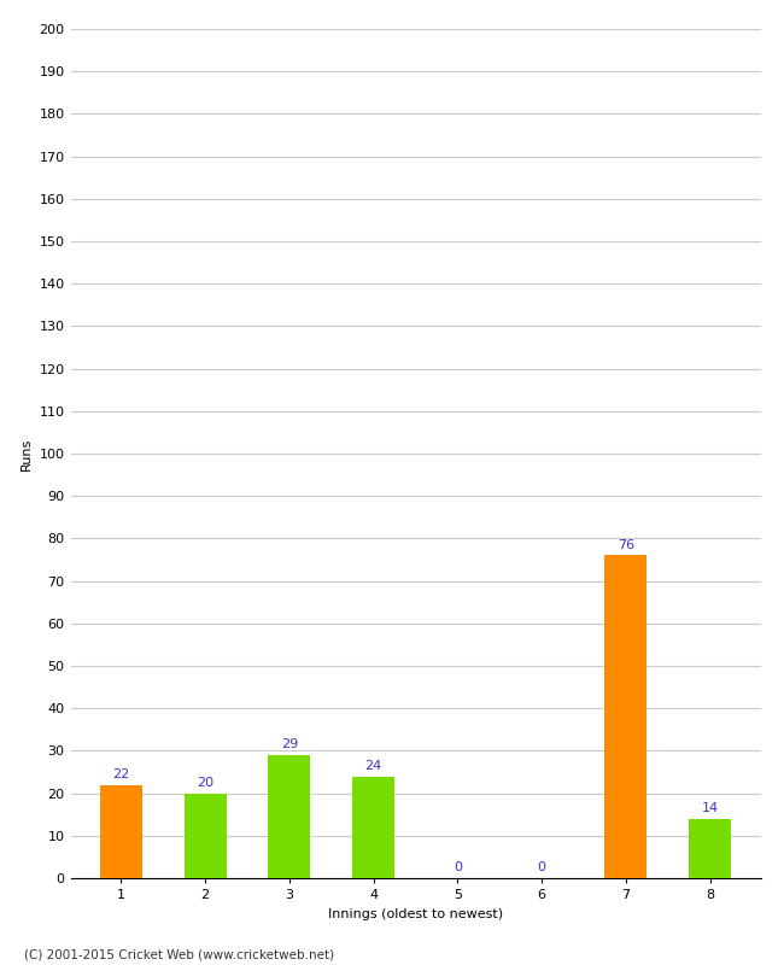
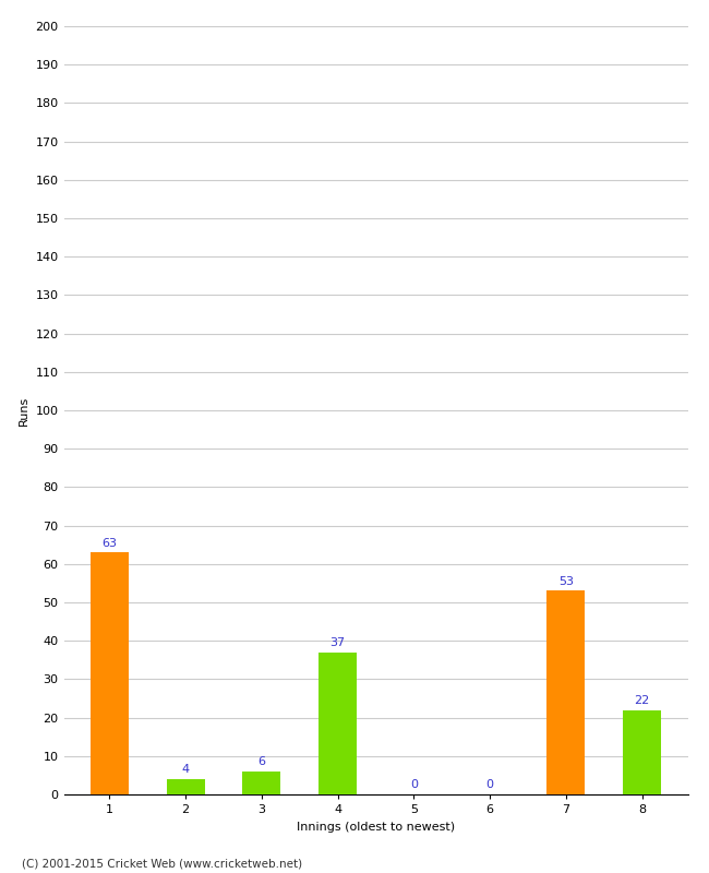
1: 22 -> 63
2: 20 -> 4
3: 29 -> 6
4: 24 -> 37
7: 76 -> 53
8: 14 -> 22
